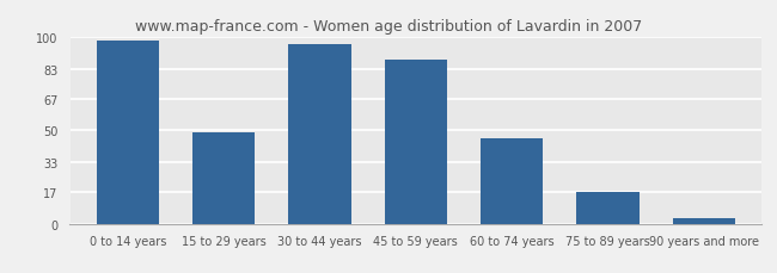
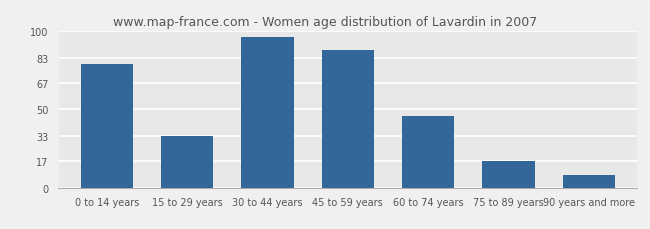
0 to 14 years: 98 -> 79
15 to 29 years: 49 -> 33
90 years and more: 3 -> 8
